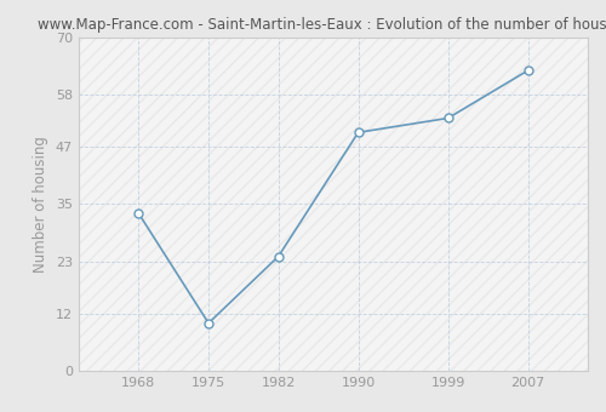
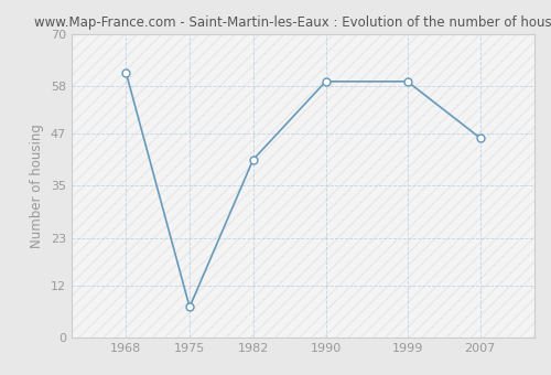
1968: 33 -> 61
1975: 10 -> 7
1982: 24 -> 41
1990: 50 -> 59
1999: 53 -> 59
2007: 63 -> 46
